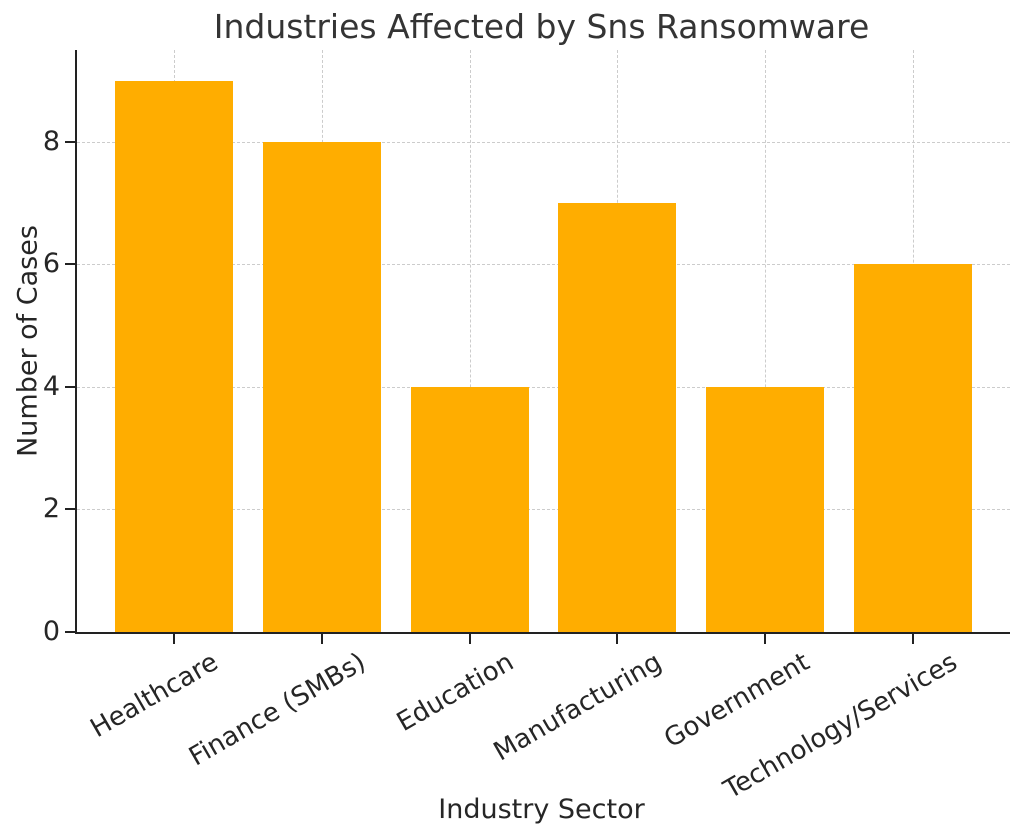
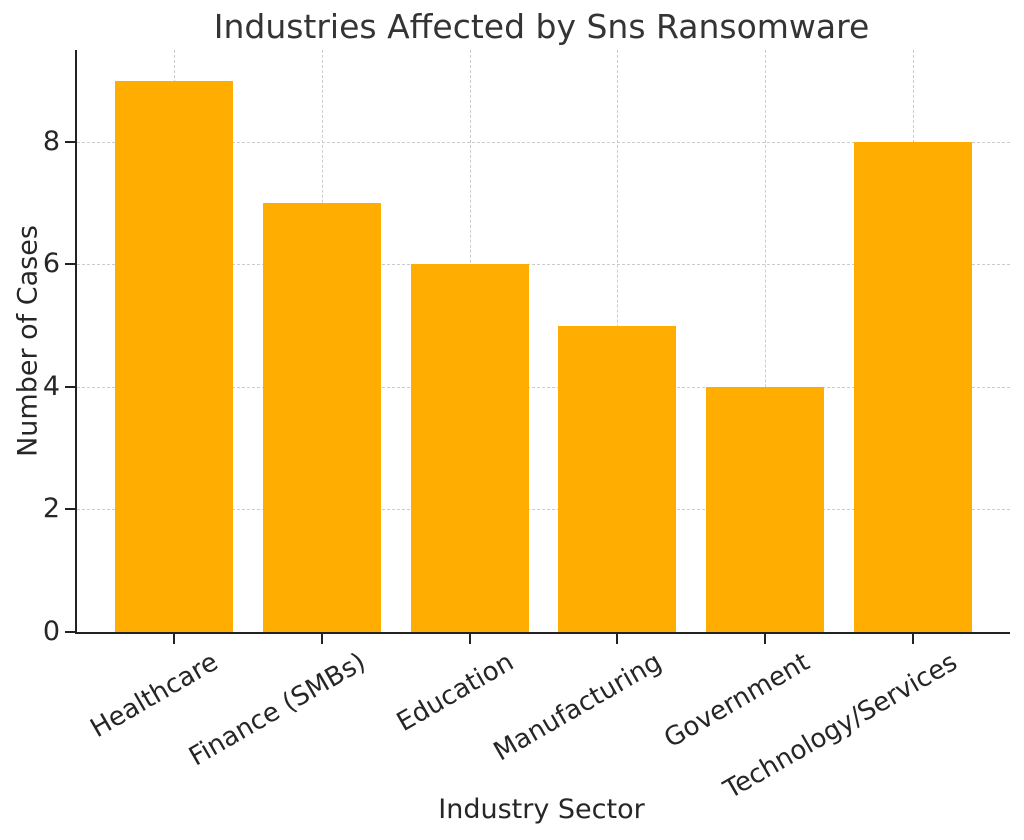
Finance (SMBs): 8 -> 7
Education: 4 -> 6
Manufacturing: 7 -> 5
Technology/Services: 6 -> 8
